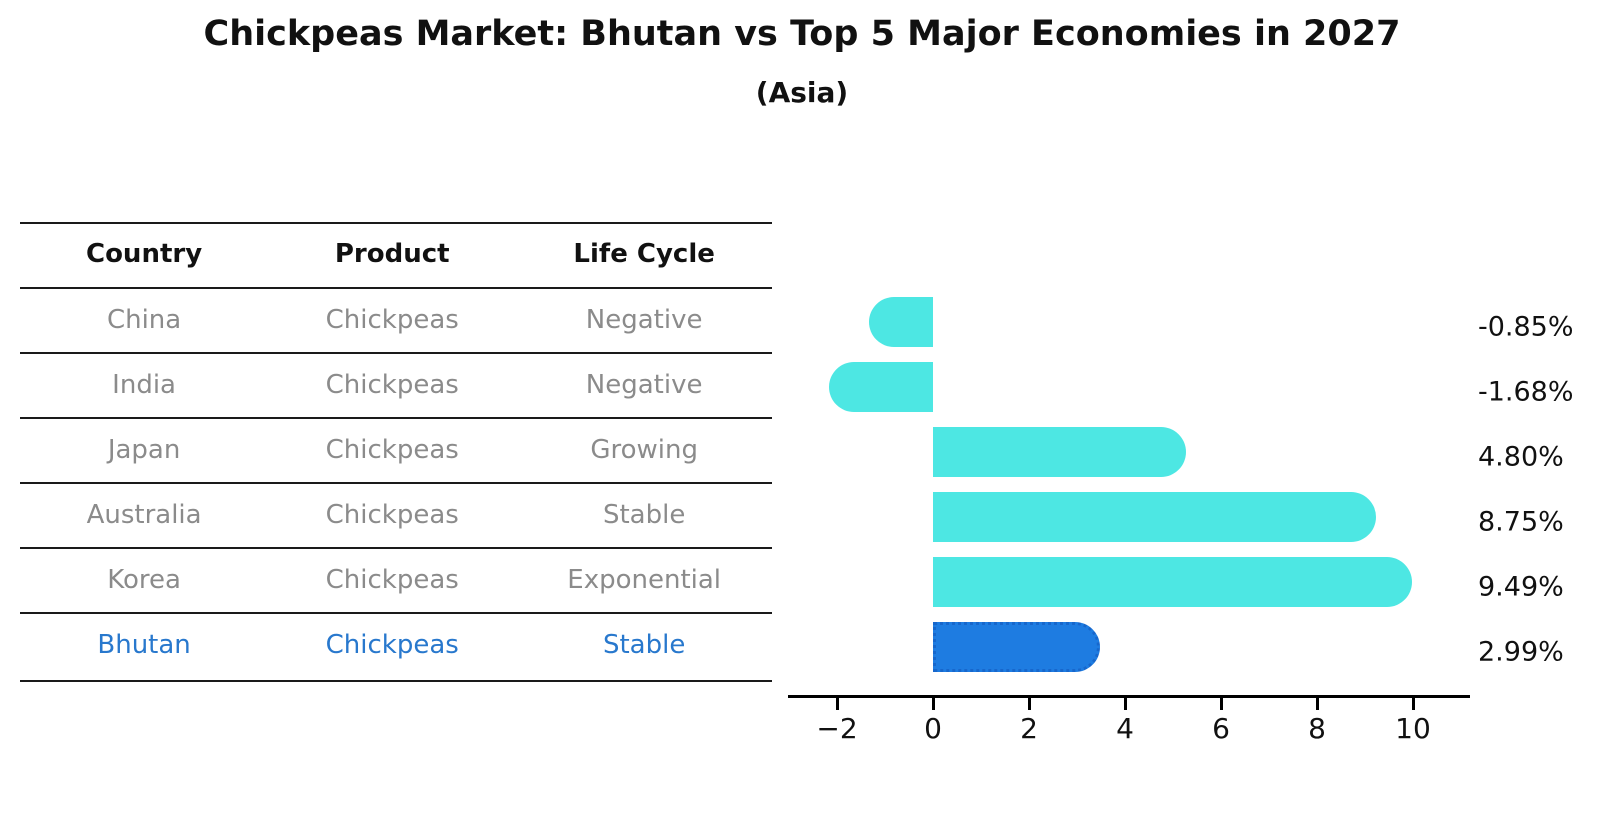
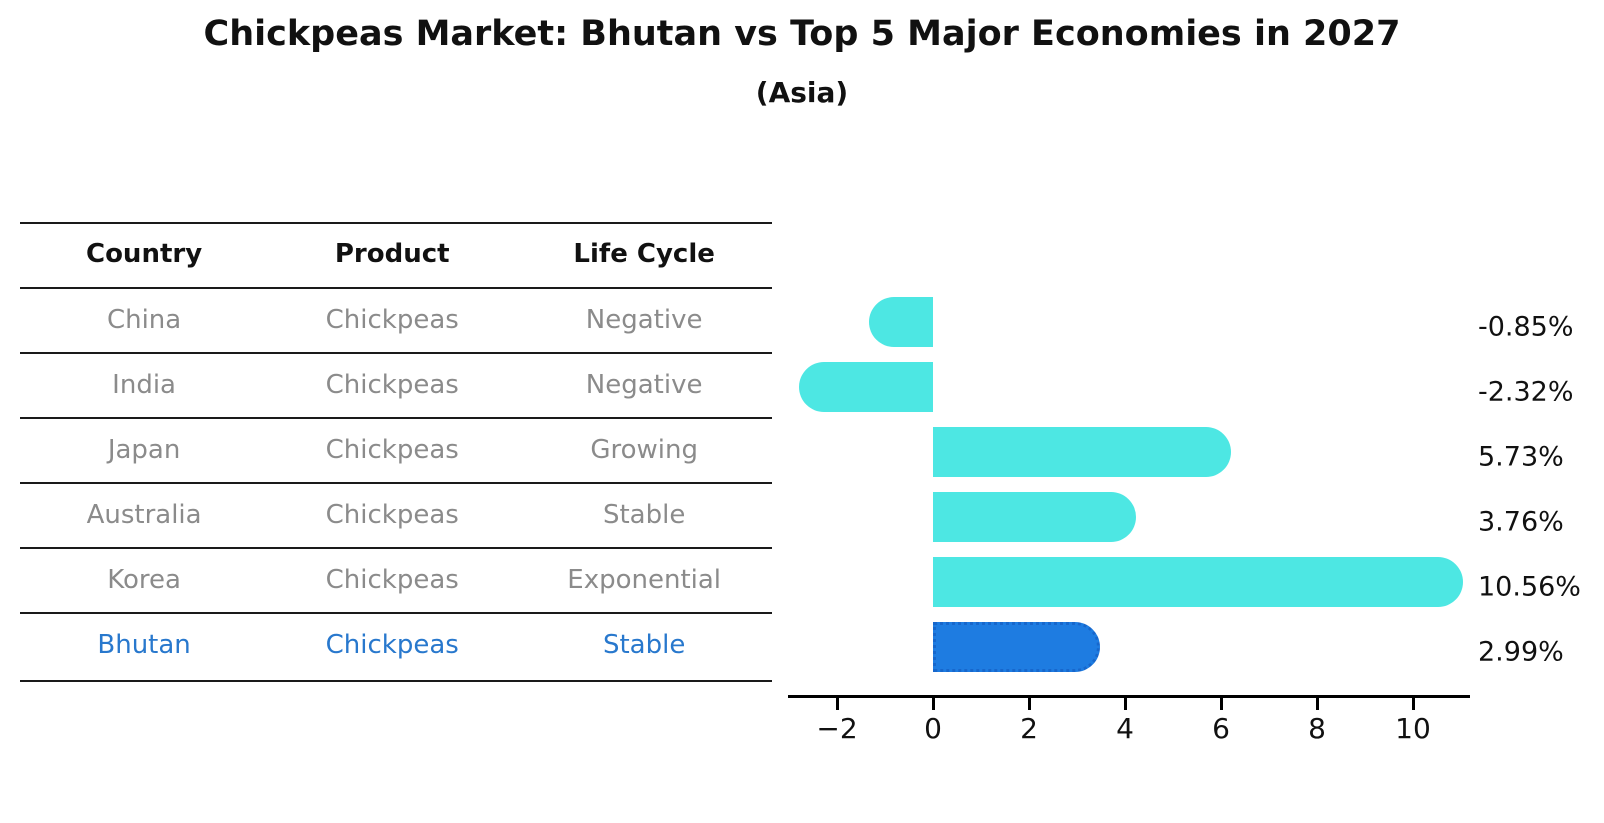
India: -1.68% -> -2.32%
Japan: 4.80% -> 5.73%
Australia: 8.75% -> 3.76%
Korea: 9.49% -> 10.56%
